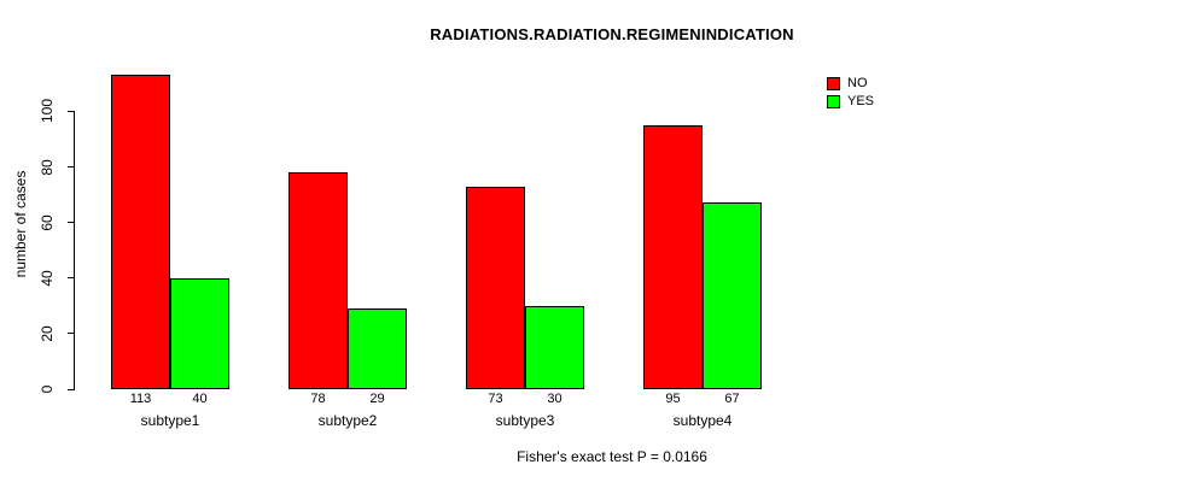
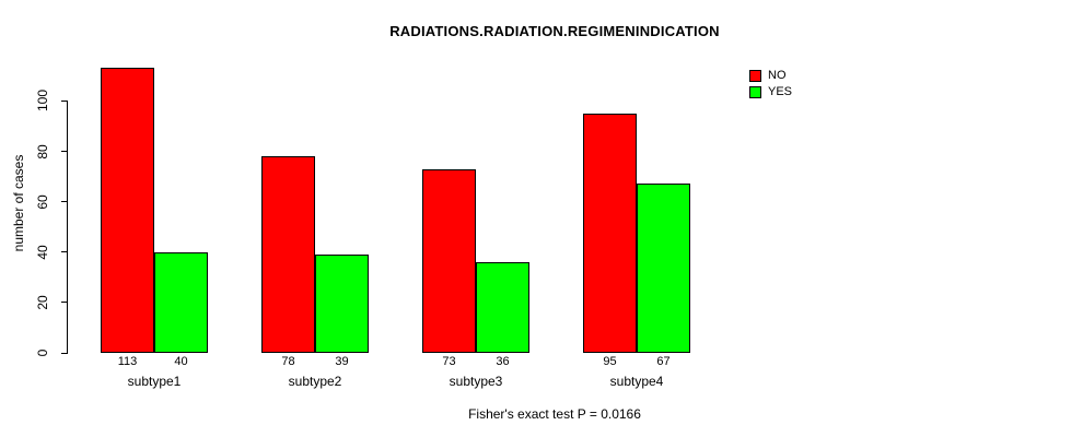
YES/subtype2: 29 -> 39
YES/subtype3: 30 -> 36
